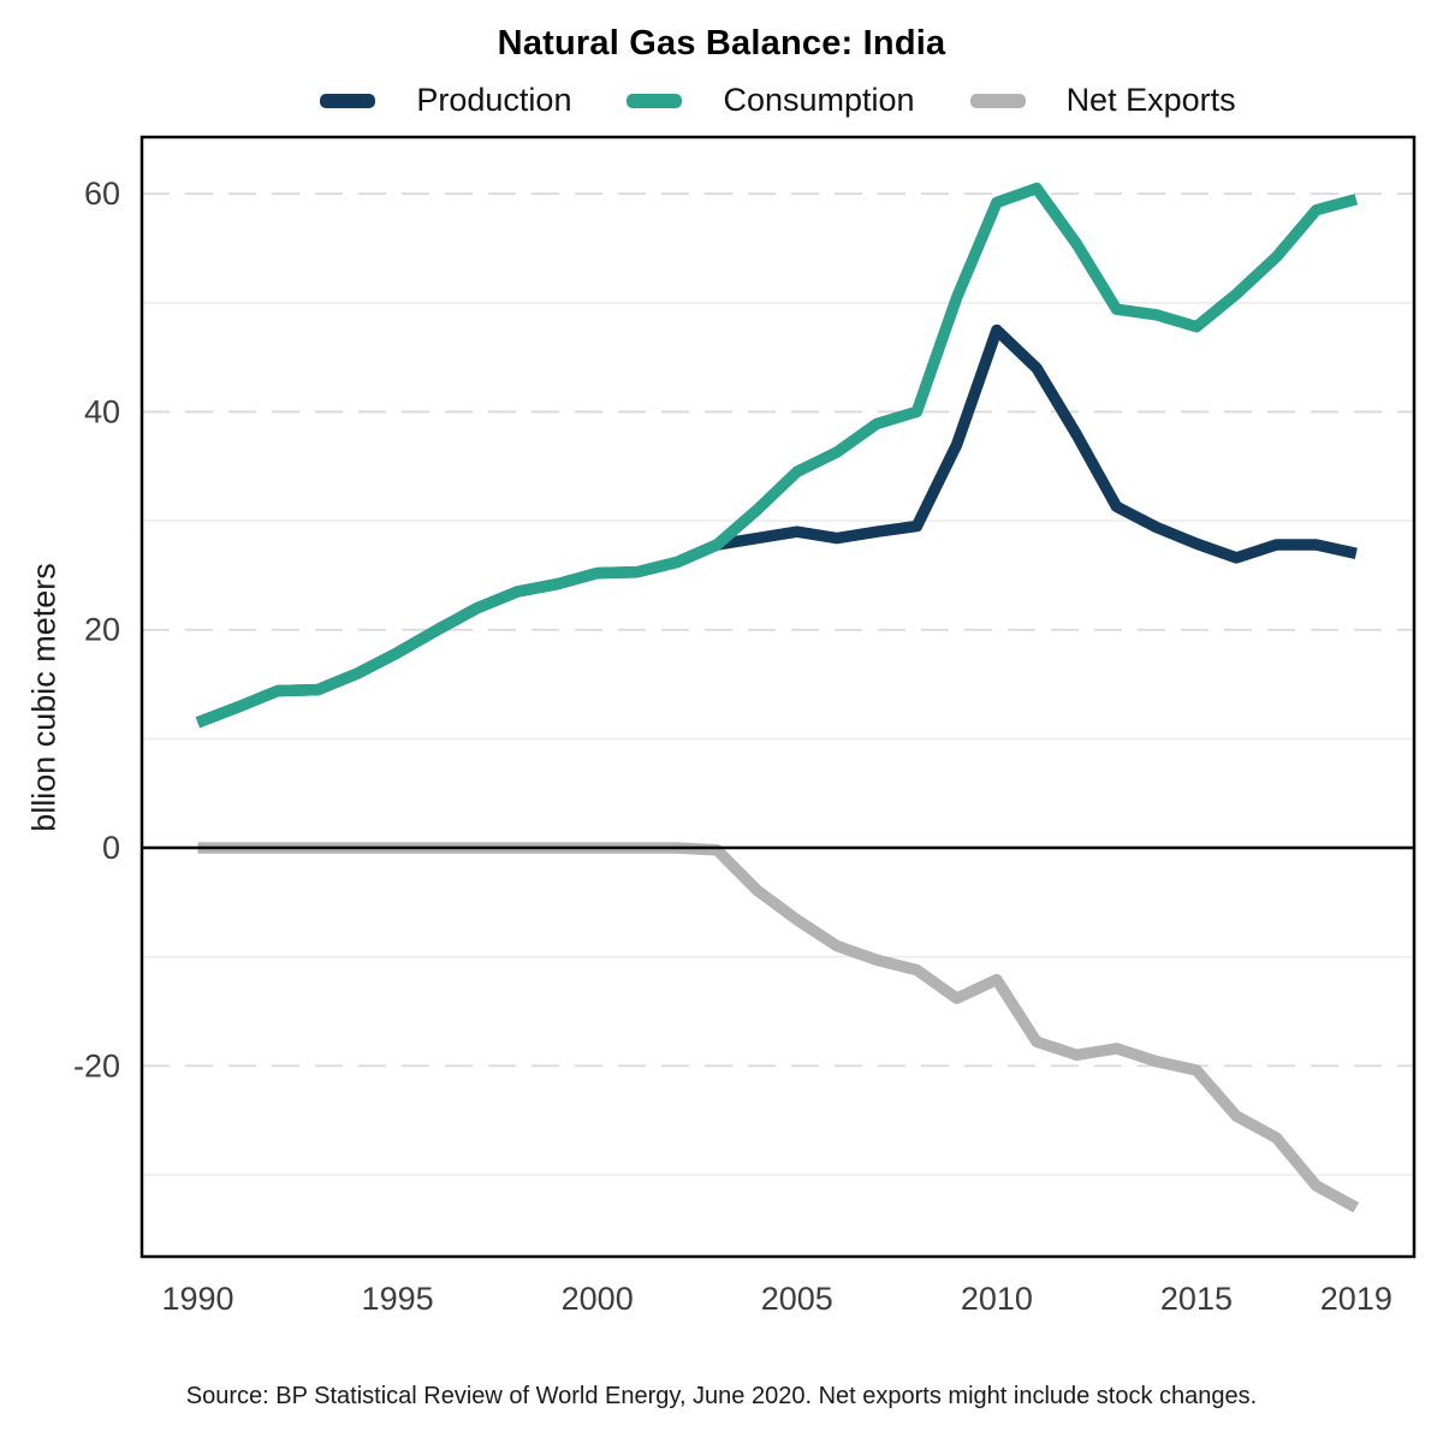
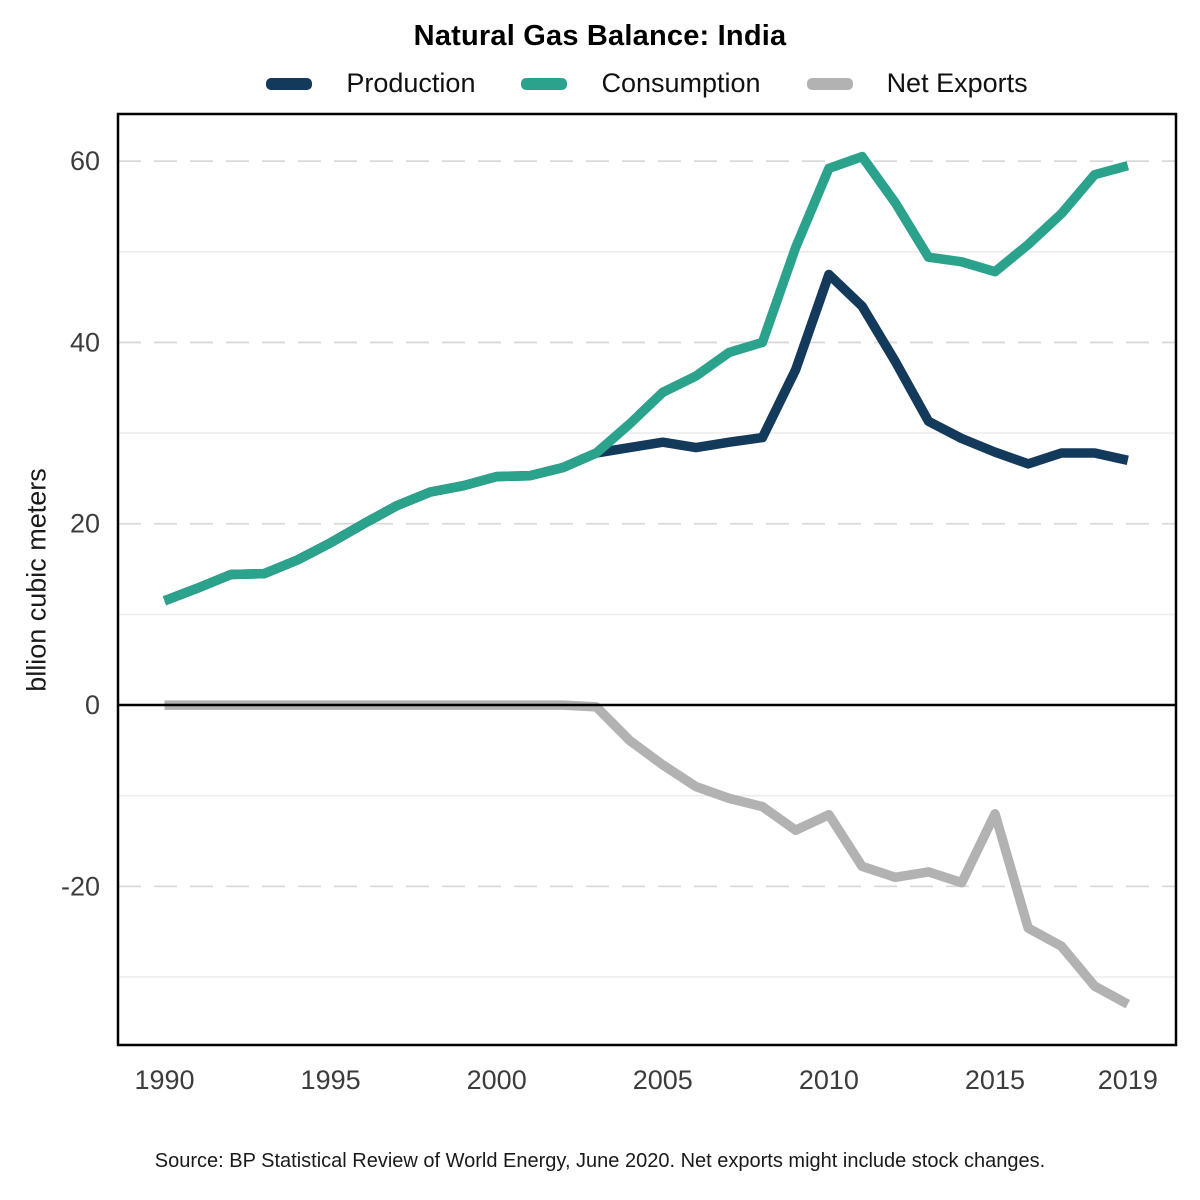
Net Exports/2015: -20 -> -12
